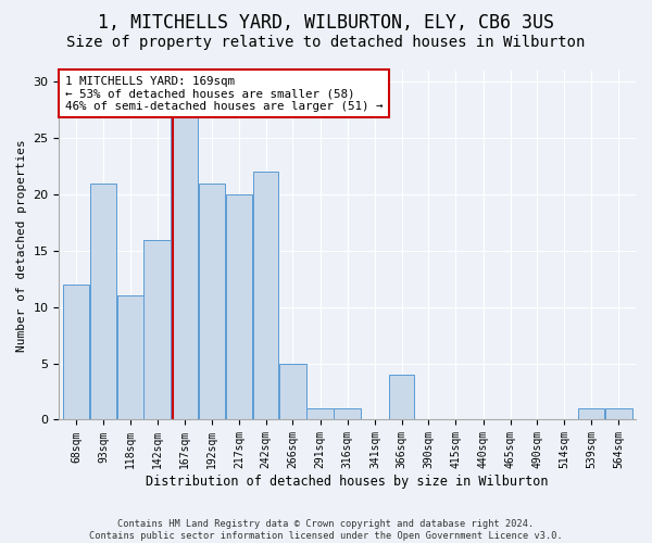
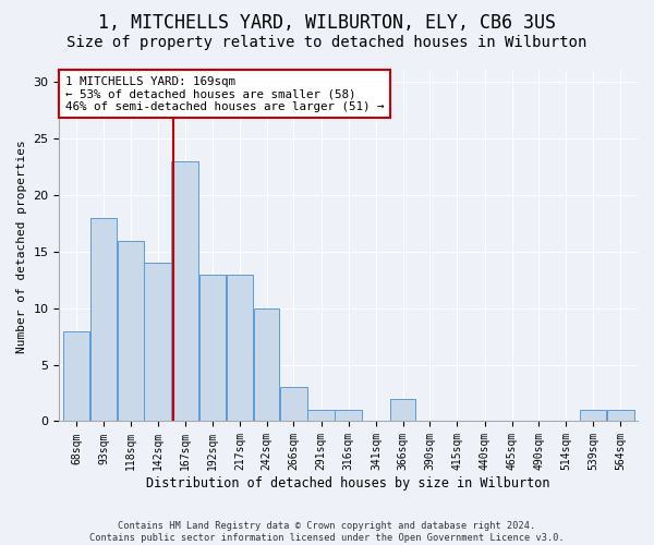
68sqm: 12 -> 8
93sqm: 21 -> 18
118sqm: 11 -> 16
142sqm: 16 -> 14
167sqm: 27 -> 23
192sqm: 21 -> 13
217sqm: 20 -> 13
242sqm: 22 -> 10
266sqm: 5 -> 3
366sqm: 4 -> 2
